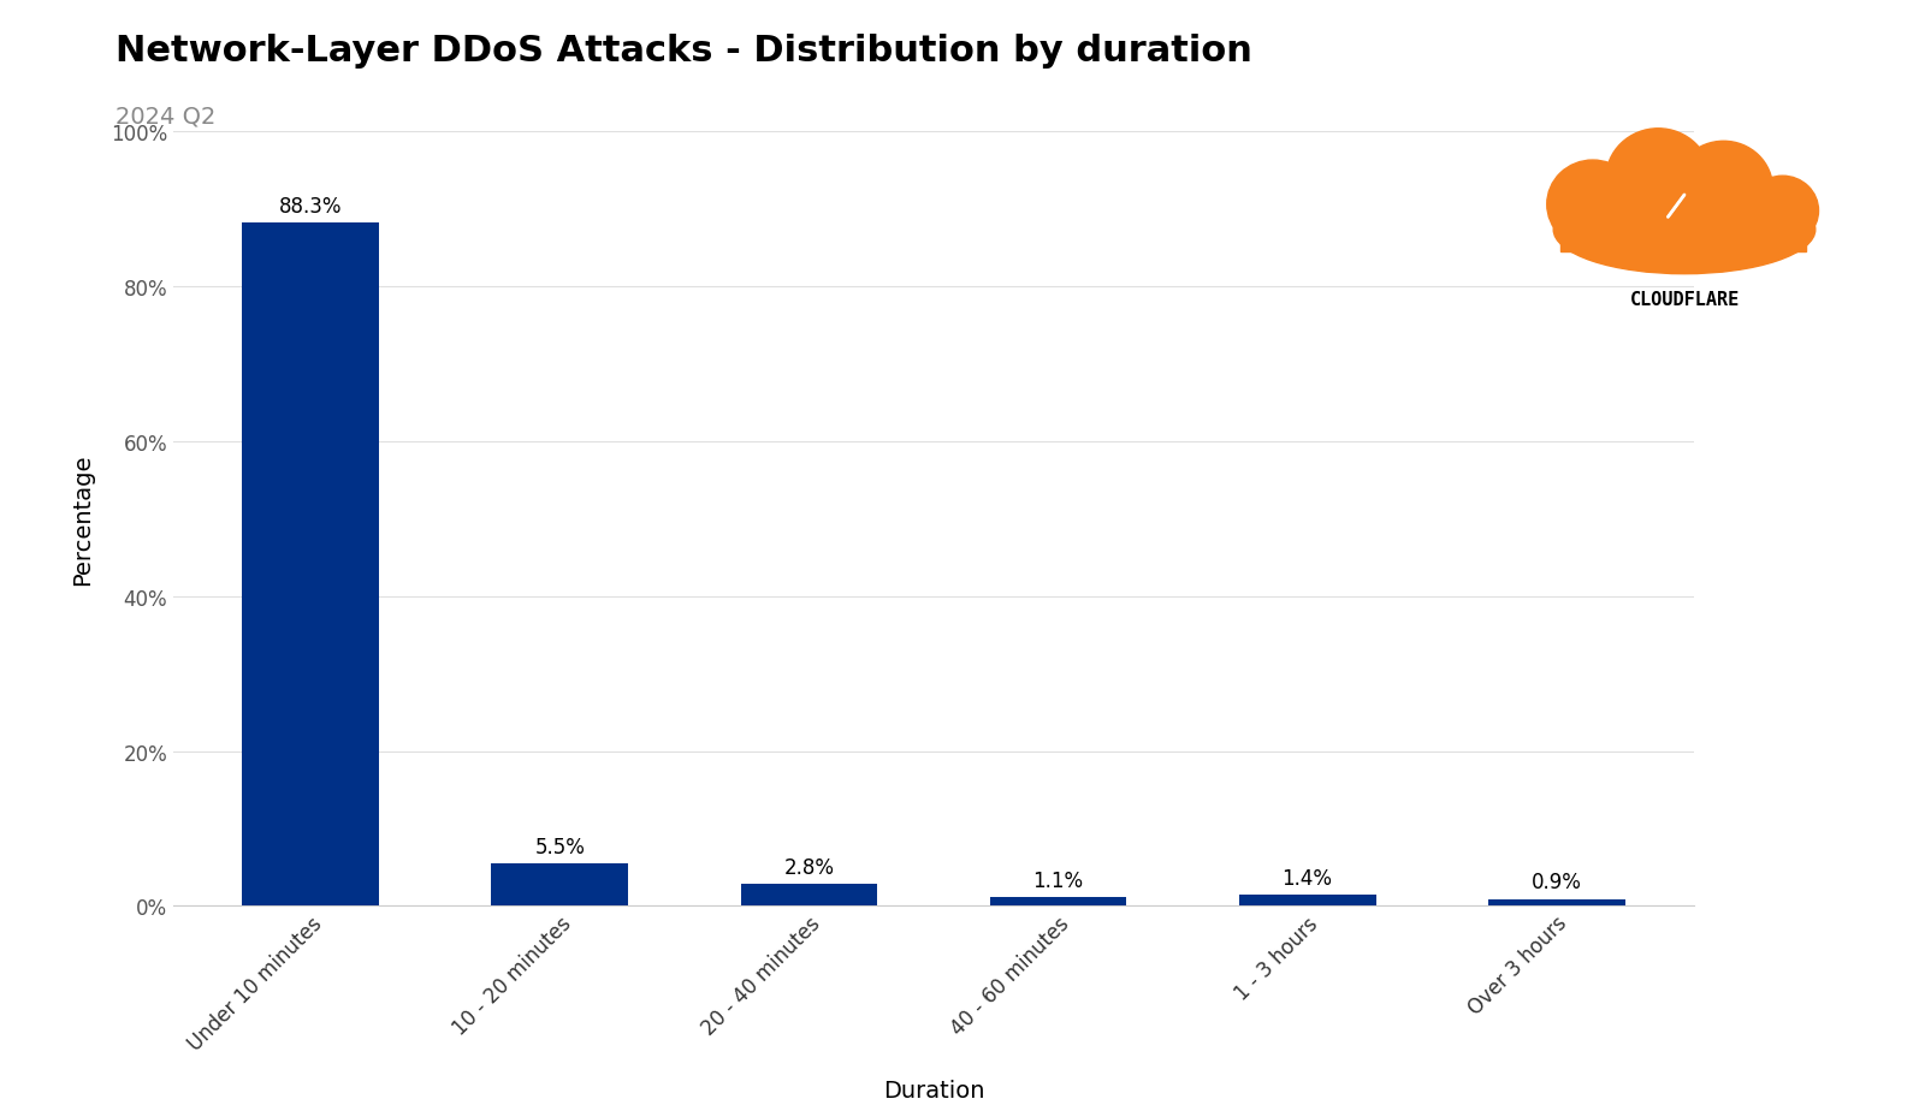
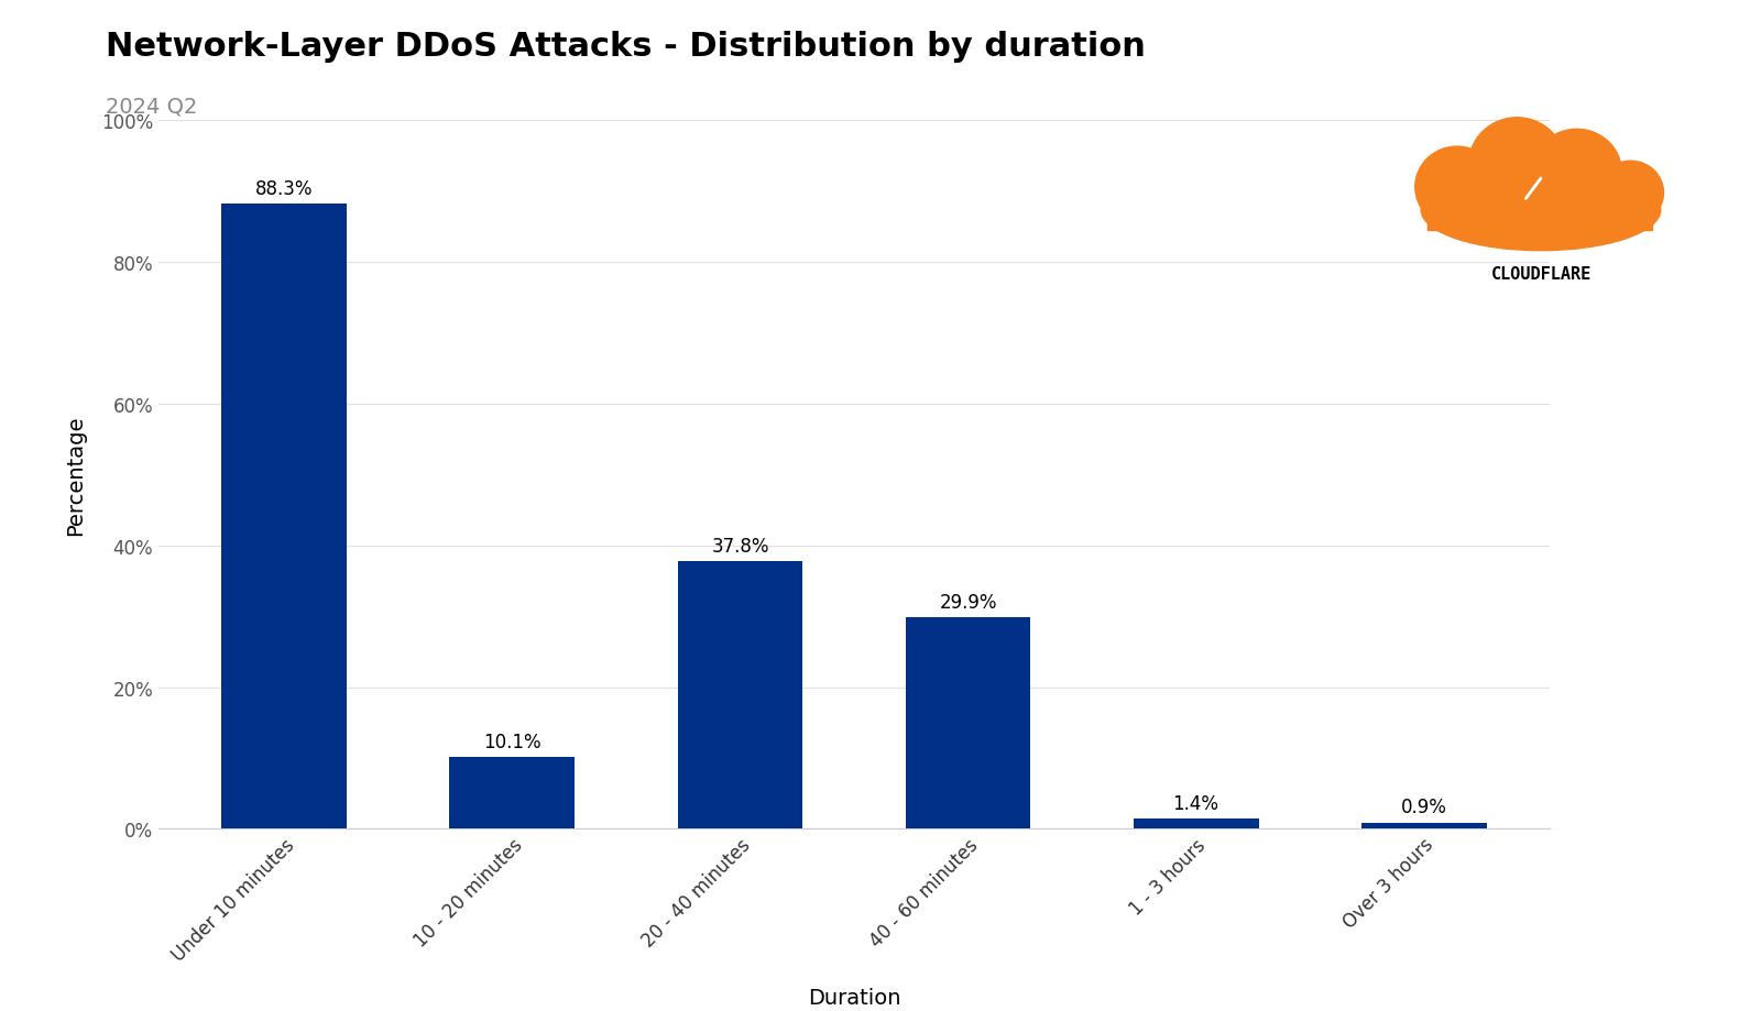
10 - 20 minutes: 5.5% -> 10.1%
20 - 40 minutes: 2.8% -> 37.8%
40 - 60 minutes: 1.1% -> 29.9%
